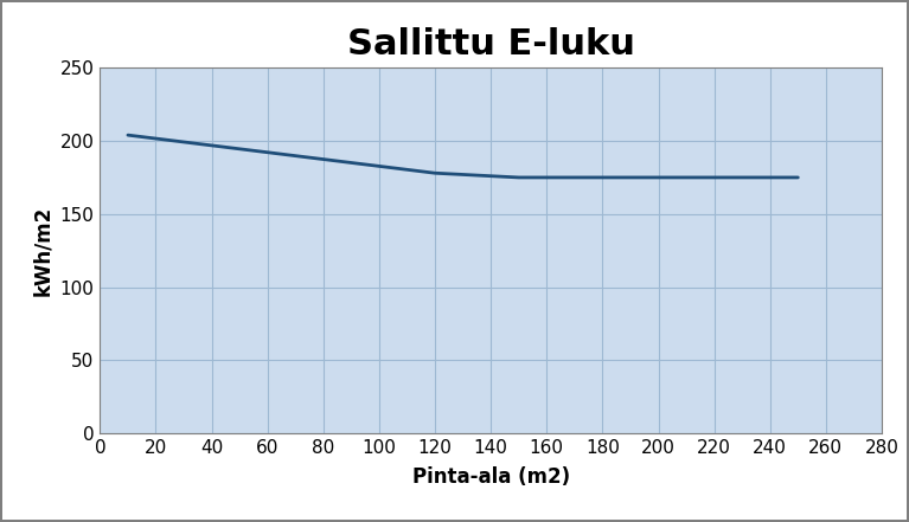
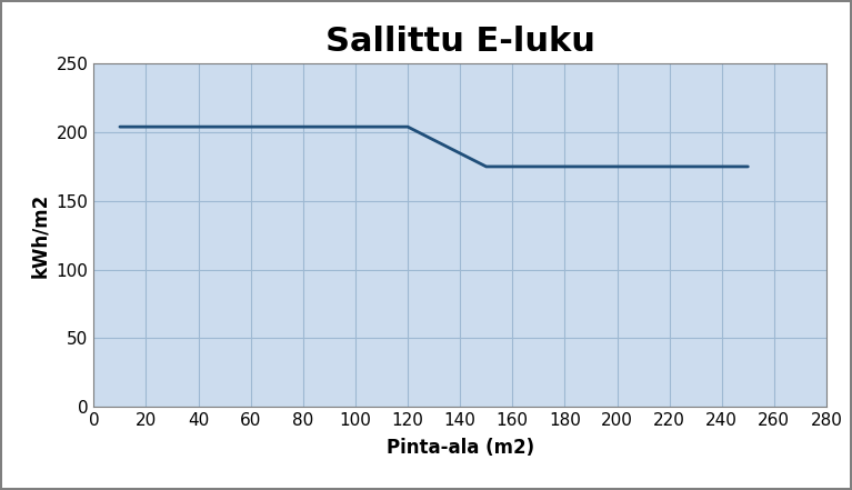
120: 178 -> 204
